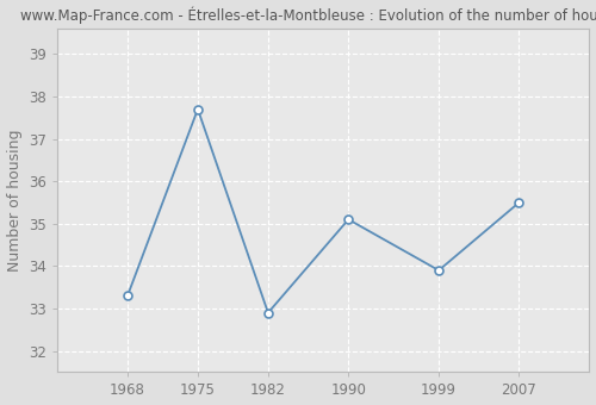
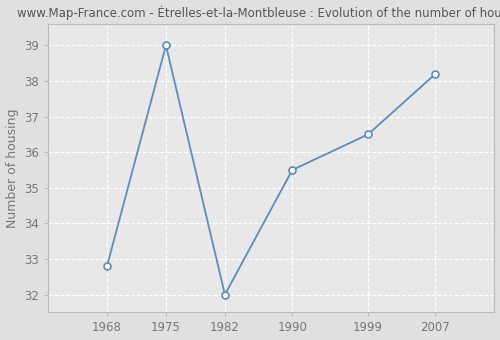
1968: 33.3 -> 32.8
1975: 37.7 -> 39.0
1982: 32.9 -> 32.0
1990: 35.1 -> 35.5
1999: 33.9 -> 36.5
2007: 35.5 -> 38.2
